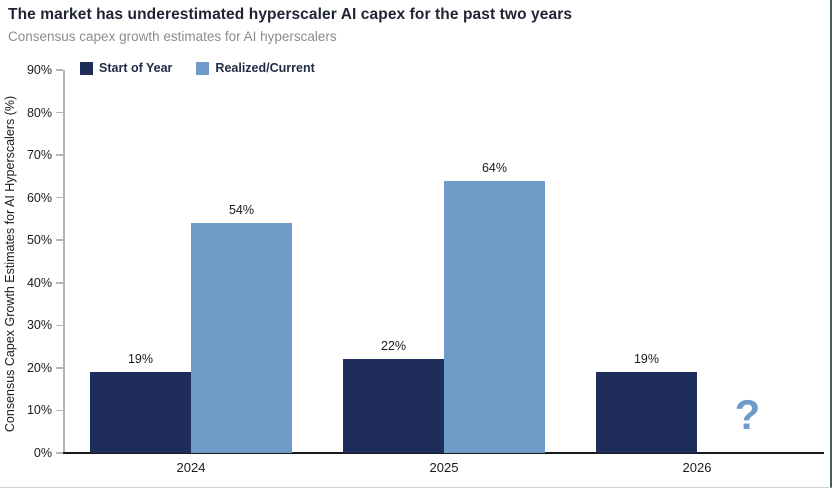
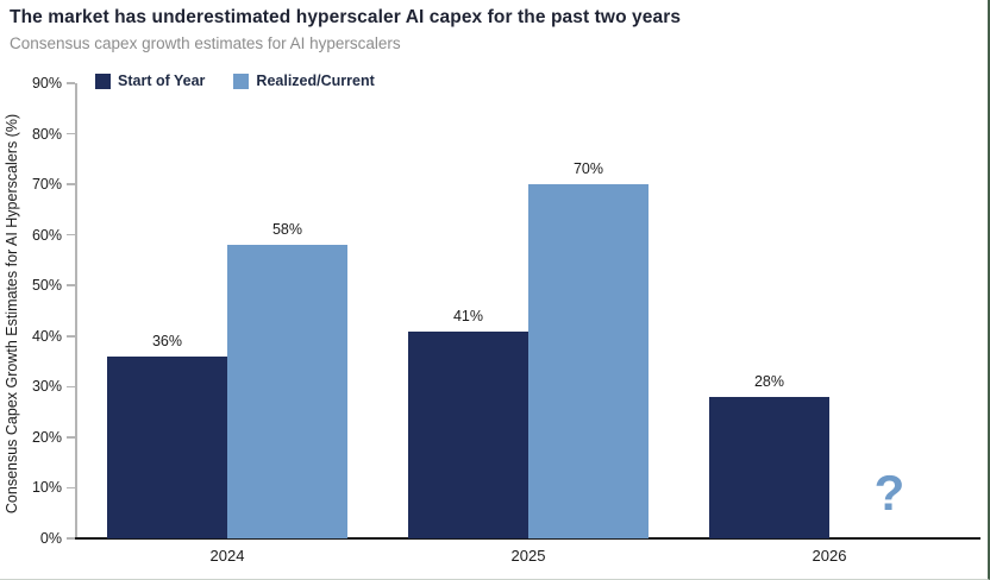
Start of Year/2024: 19% -> 36%
Realized/Current/2024: 54% -> 58%
Start of Year/2025: 22% -> 41%
Realized/Current/2025: 64% -> 70%
Start of Year/2026: 19% -> 28%
